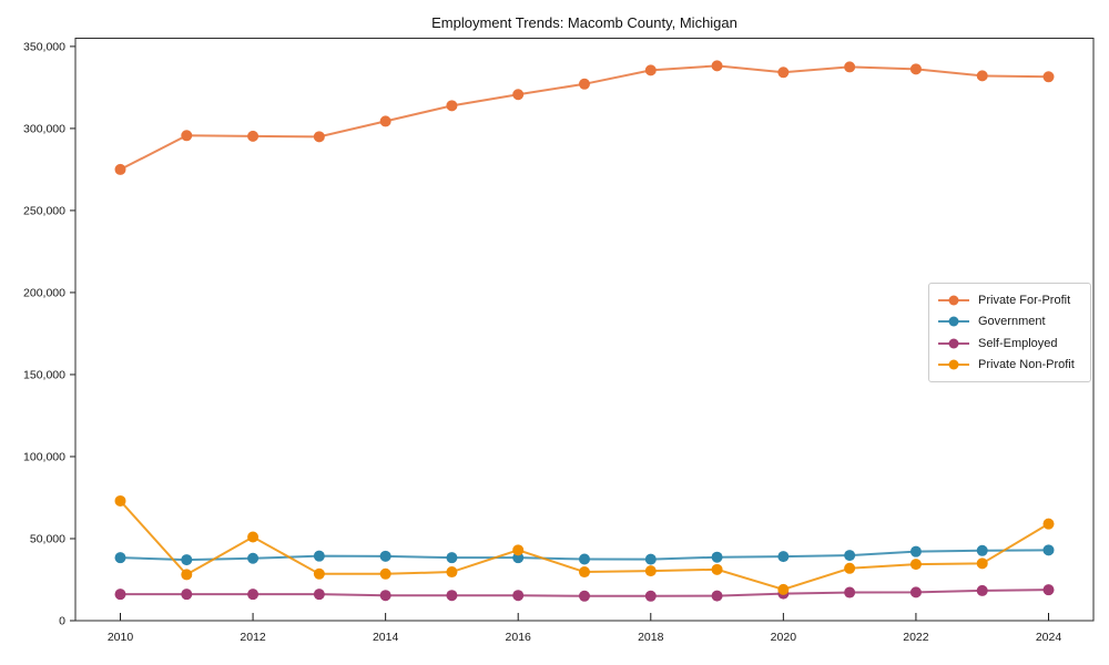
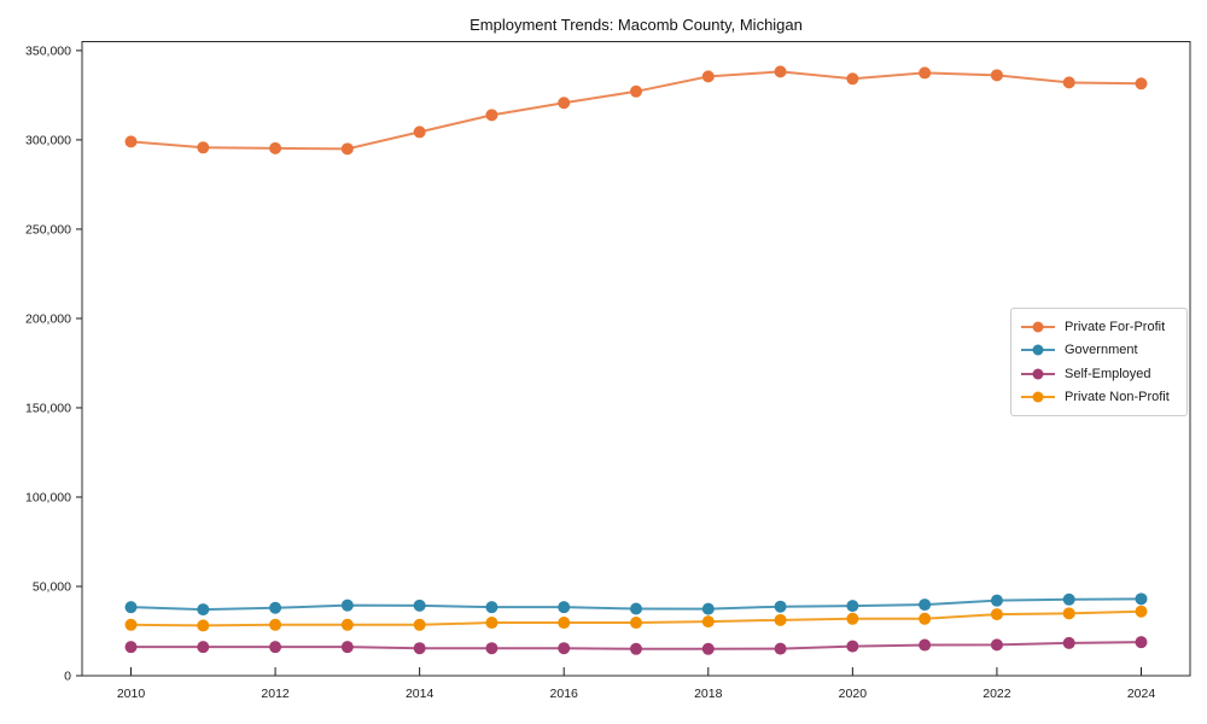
Private For-Profit/2010: 275000 -> 299000
Private Non-Profit/2010: 73000 -> 28000
Private Non-Profit/2012: 51000 -> 28000
Private Non-Profit/2016: 43000 -> 30000
Private Non-Profit/2020: 19000 -> 32000
Private Non-Profit/2024: 59000 -> 36000
